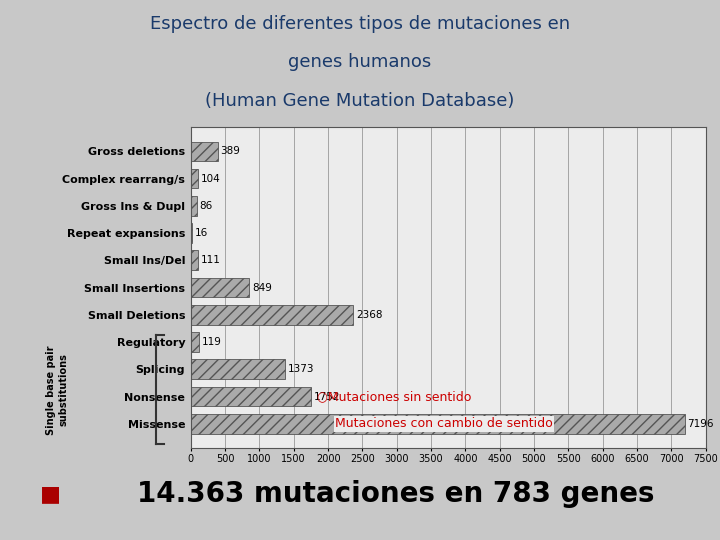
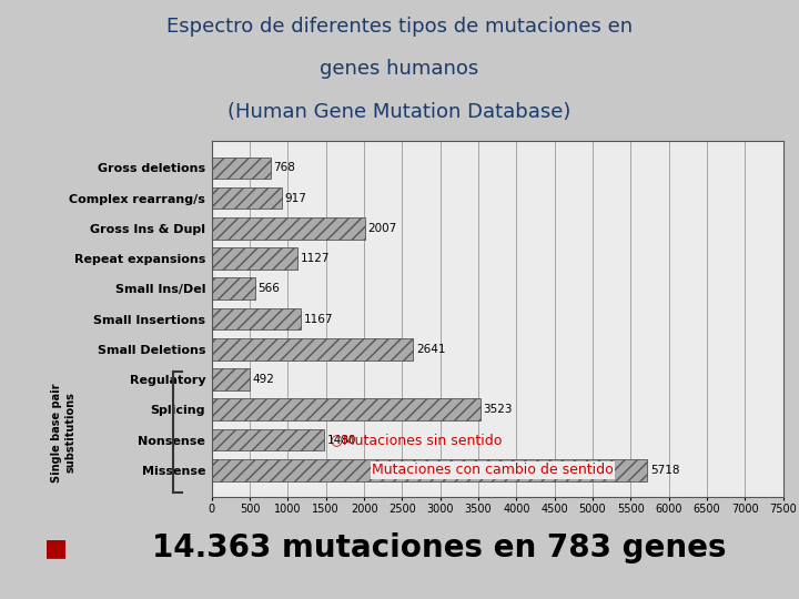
Gross deletions: 389 -> 768
Complex rearrang/s: 104 -> 917
Gross Ins & Dupl: 86 -> 2007
Repeat expansions: 16 -> 1127
Small Ins/Del: 111 -> 566
Small Insertions: 849 -> 1167
Small Deletions: 2368 -> 2641
Regulatory: 119 -> 492
Splicing: 1373 -> 3523
Nonsense: 1750 -> 1480
Missense: 7196 -> 5718
